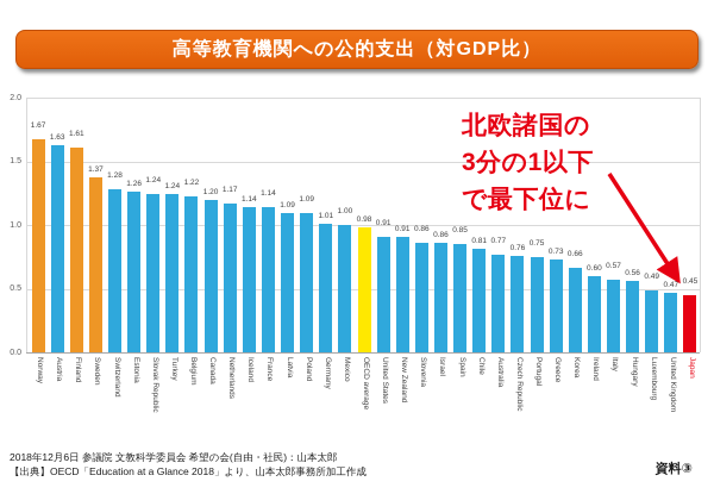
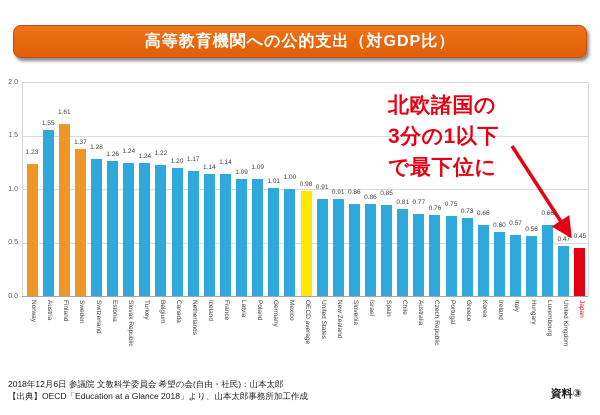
Norway: 1.67 -> 1.23
Austria: 1.63 -> 1.55
Luxembourg: 0.49 -> 0.66
